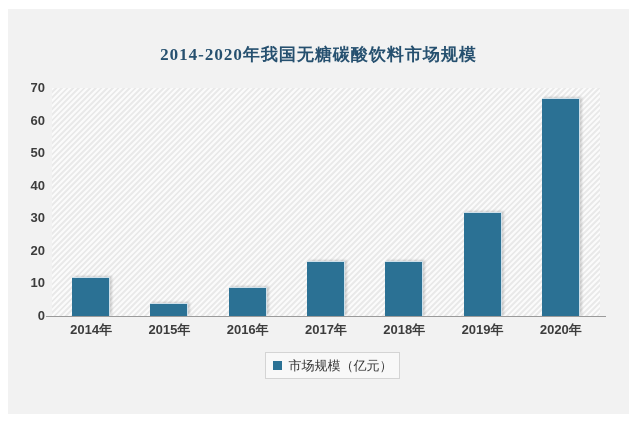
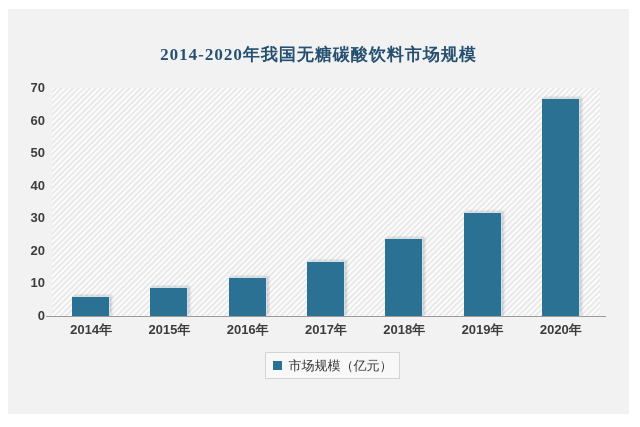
2014年: 12 -> 6
2015年: 4 -> 9
2016年: 9 -> 12
2018年: 17 -> 24
